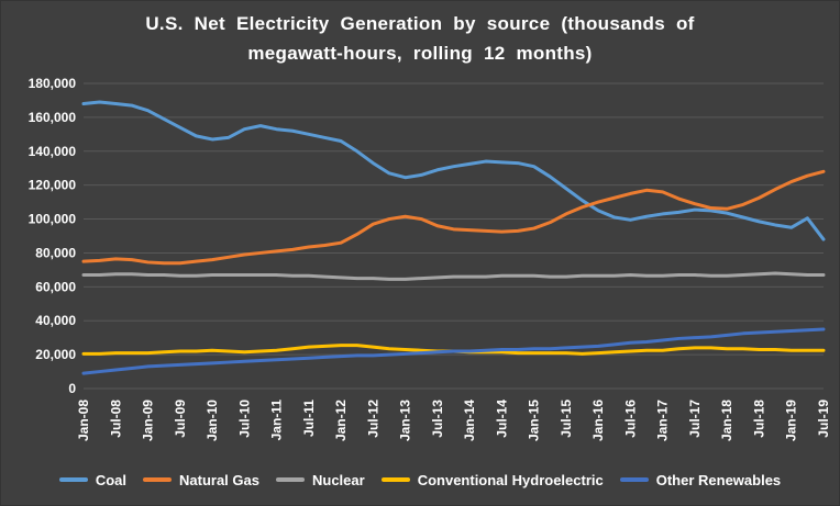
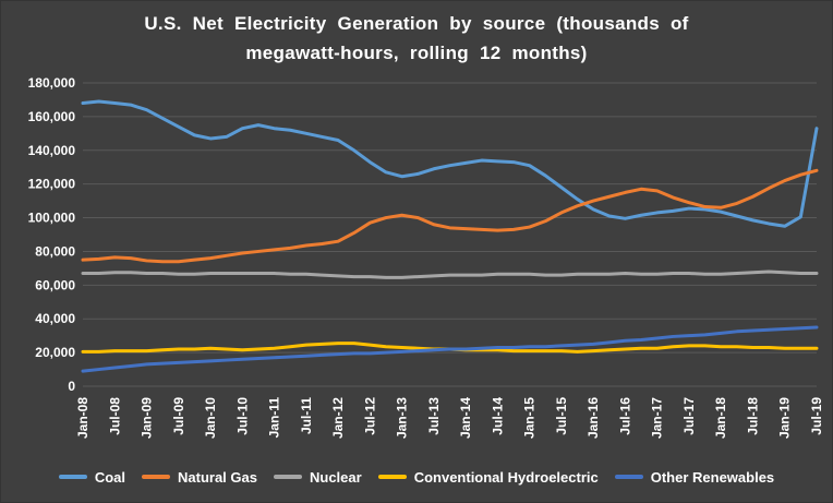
Coal/Jul-19: 88000 -> 153000
